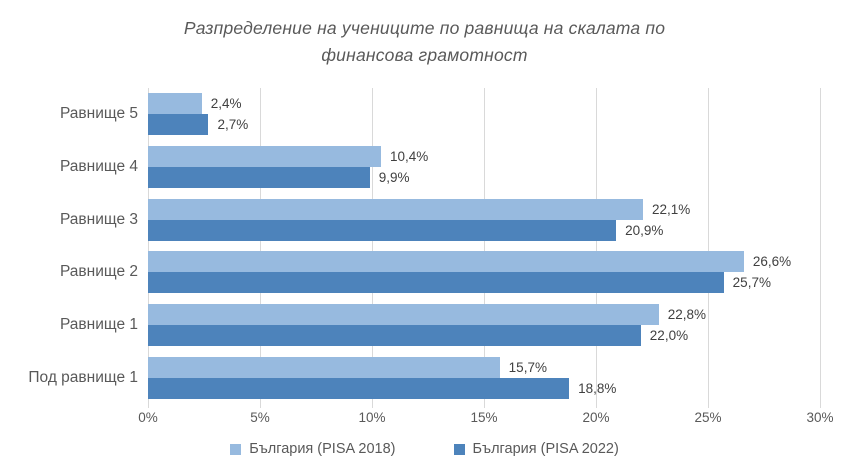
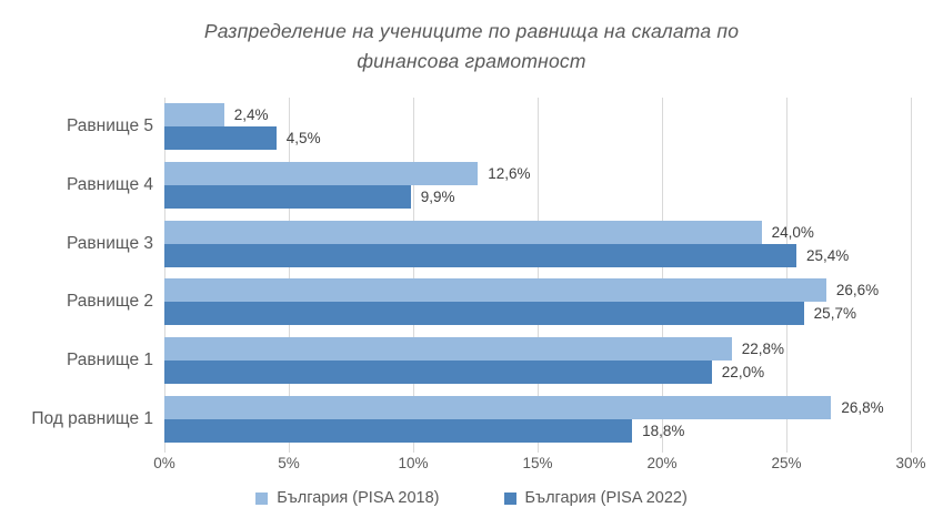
България (PISA 2022)/Равнище 5: 2,7% -> 4,5%
България (PISA 2018)/Равнище 4: 10,4% -> 12,6%
България (PISA 2018)/Равнище 3: 22,1% -> 24,0%
България (PISA 2022)/Равнище 3: 20,9% -> 25,4%
България (PISA 2018)/Под равнище 1: 15,7% -> 26,8%
